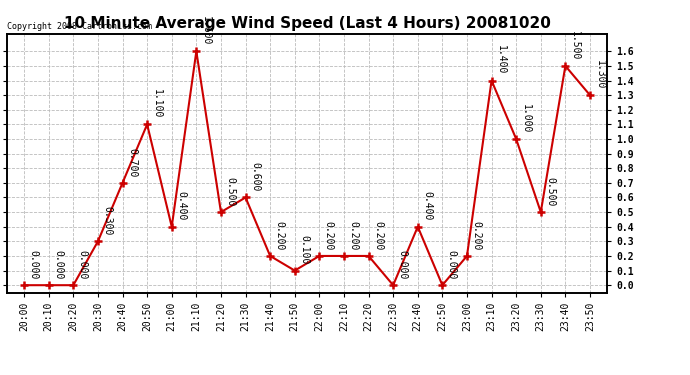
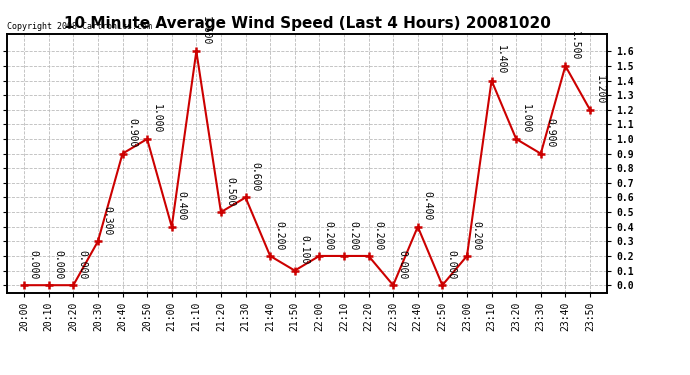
20:40: 0.700 -> 0.900
20:50: 1.100 -> 1.000
23:30: 0.500 -> 0.900
23:50: 1.300 -> 1.200
